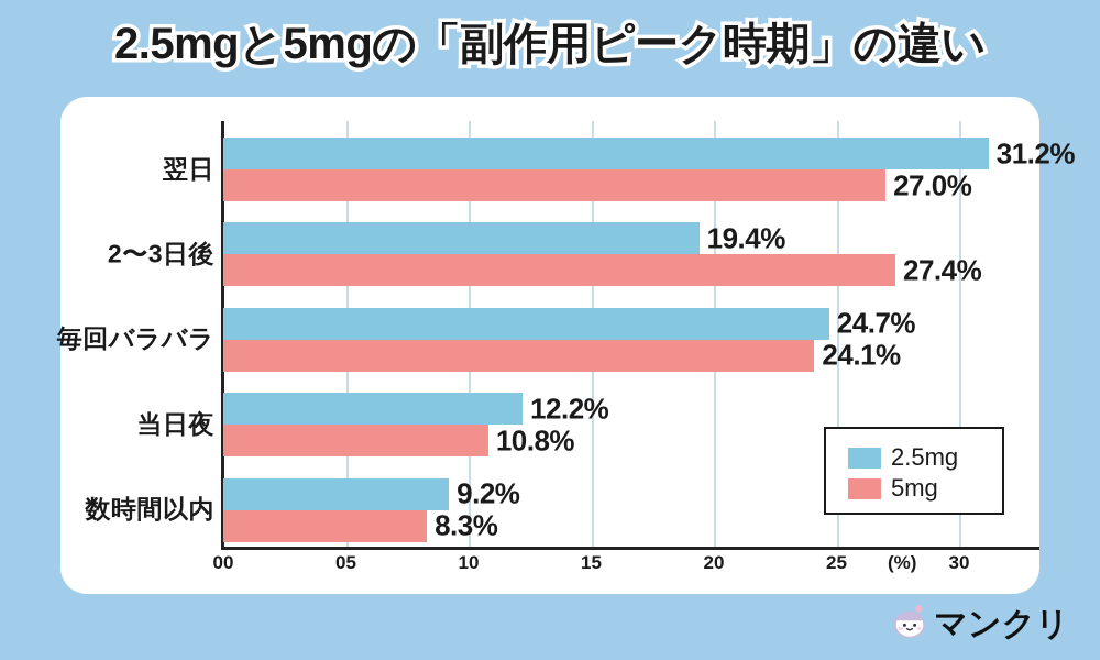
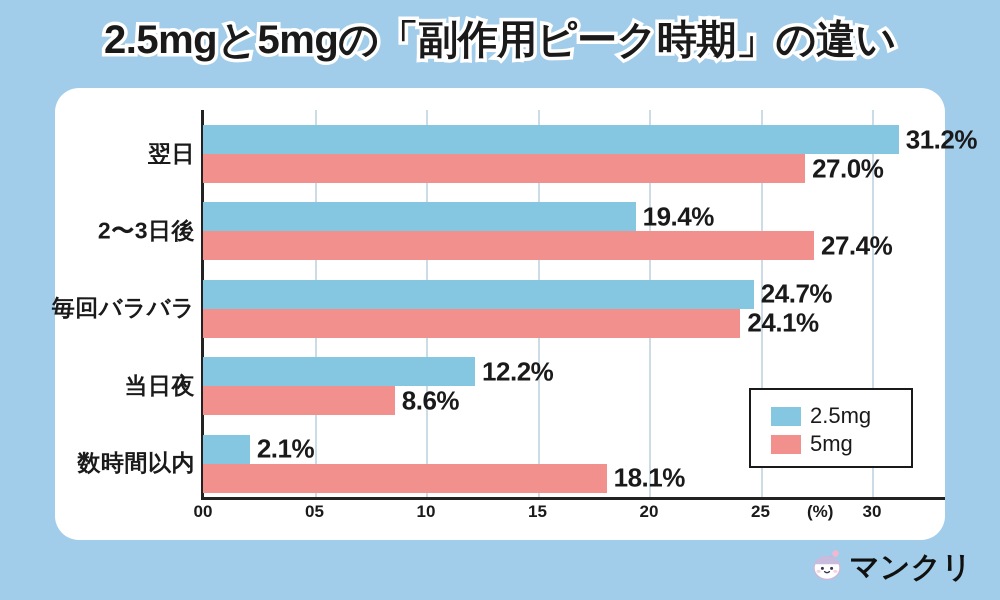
5mg/当日夜: 10.8% -> 8.6%
2.5mg/数時間以内: 9.2% -> 2.1%
5mg/数時間以内: 8.3% -> 18.1%
